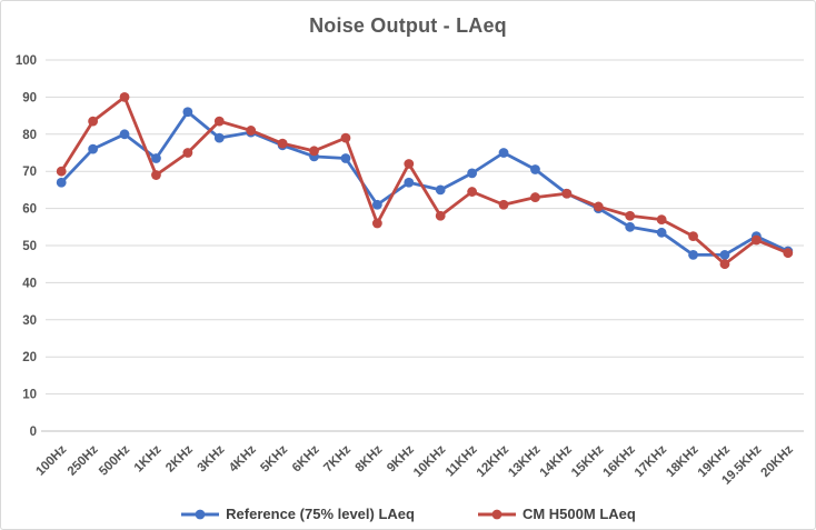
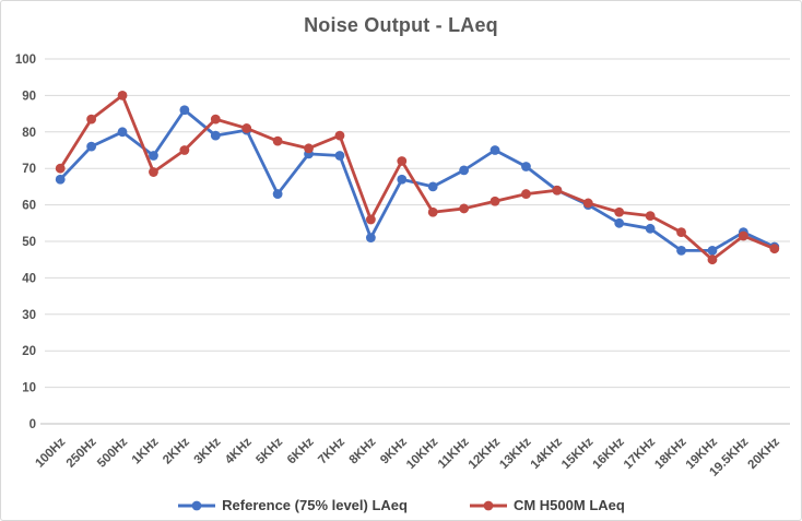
Reference (75% level) LAeq/5KHz: 77 -> 63
Reference (75% level) LAeq/8KHz: 61 -> 51
CM H500M LAeq/11KHz: 64 -> 59
